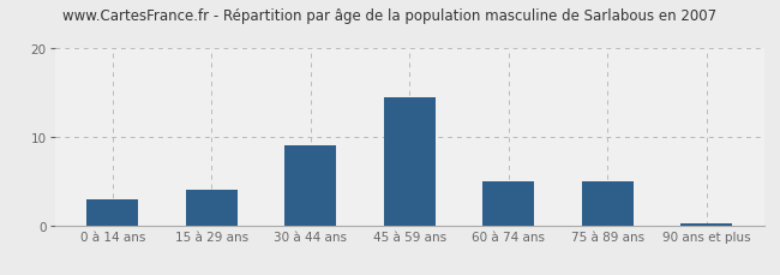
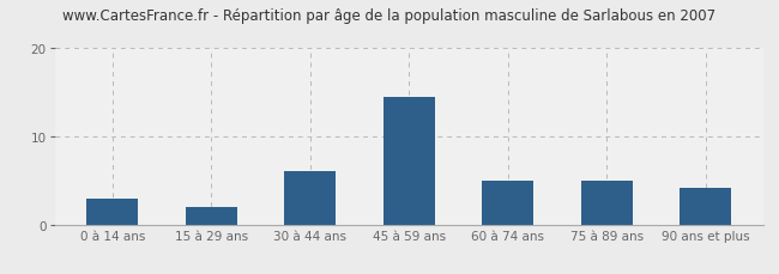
15 à 29 ans: 4.0 -> 2.0
30 à 44 ans: 9.0 -> 6.0
90 ans et plus: 0.2 -> 4.2
